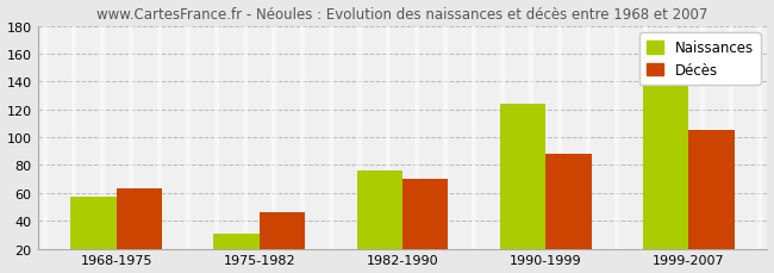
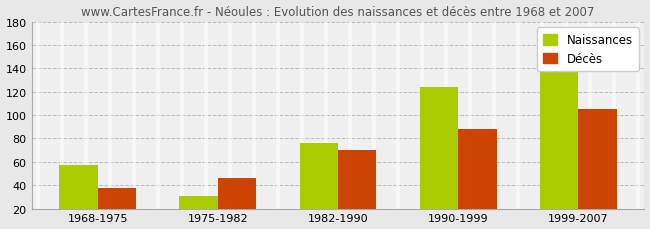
Décès/1968-1975: 63 -> 38
